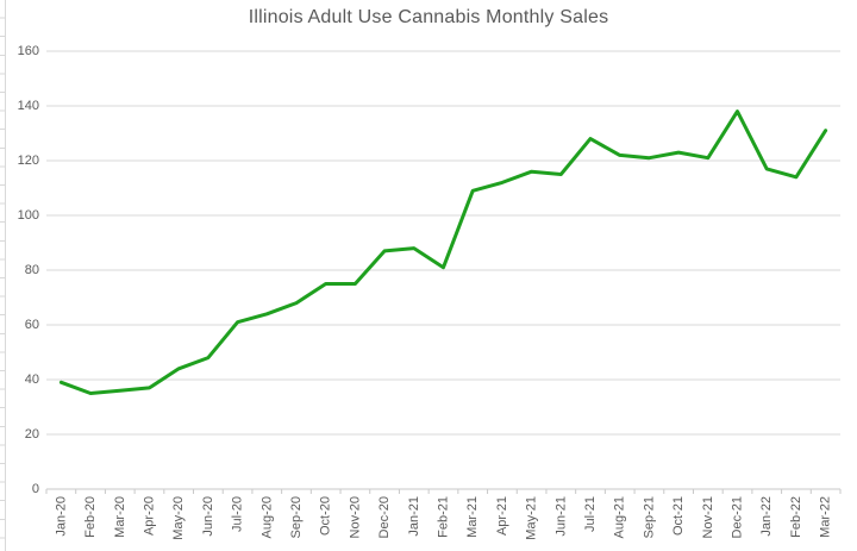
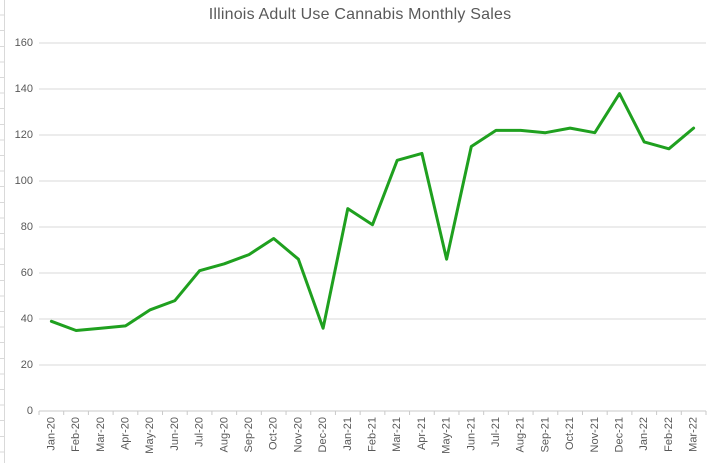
Nov-20: 75 -> 66
Dec-20: 87 -> 36
May-21: 116 -> 66
Jul-21: 128 -> 122
Mar-22: 131 -> 123
